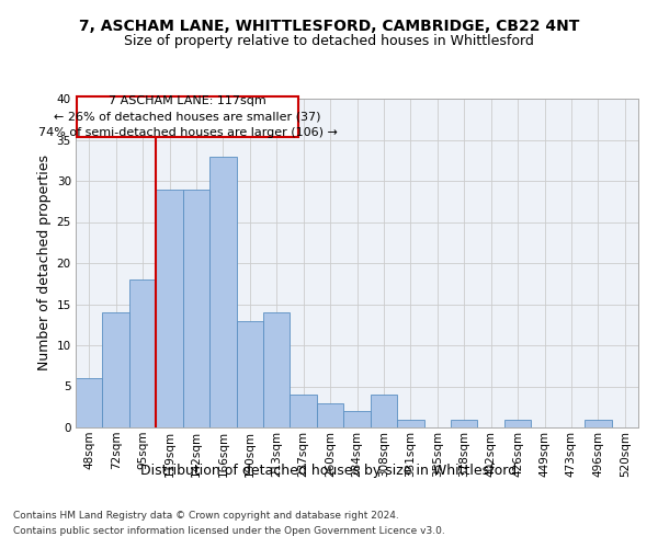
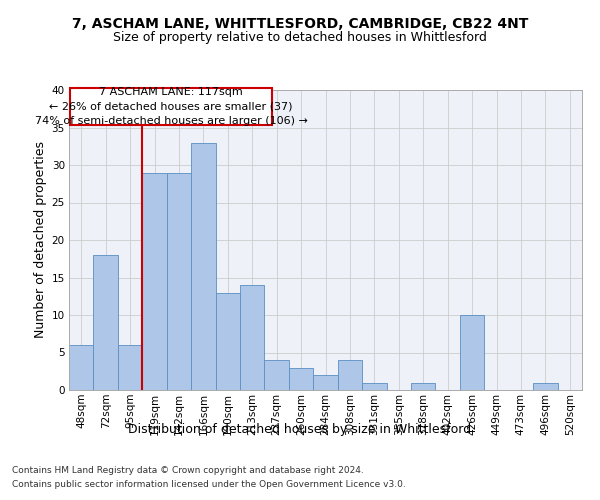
72sqm: 14 -> 18
95sqm: 18 -> 6
426sqm: 1 -> 10
